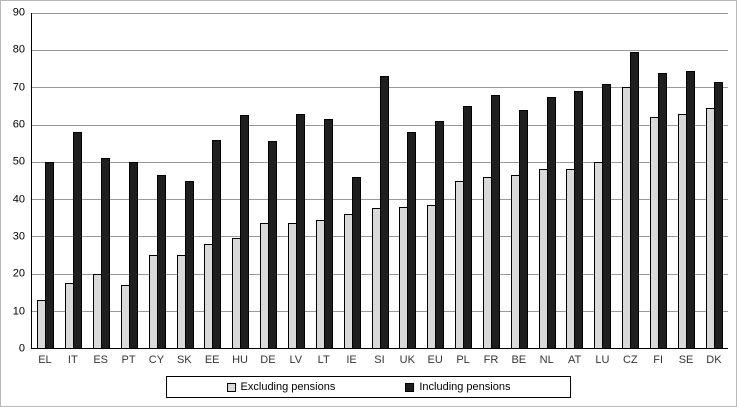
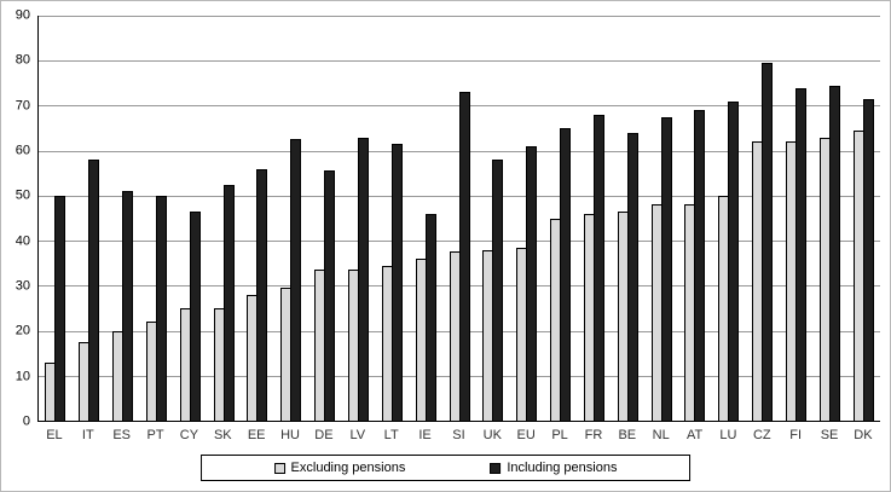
Excluding pensions/PT: 17 -> 22
Including pensions/SK: 45 -> 52
Excluding pensions/CZ: 70 -> 62
